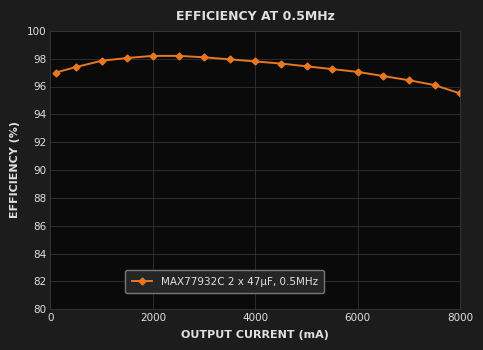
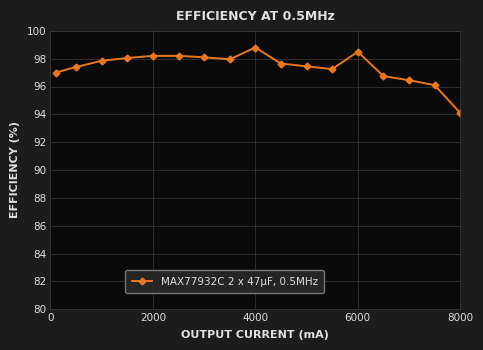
4000: 97.8 -> 98.8
6000: 97.0 -> 98.5
8000: 95.5 -> 94.1
